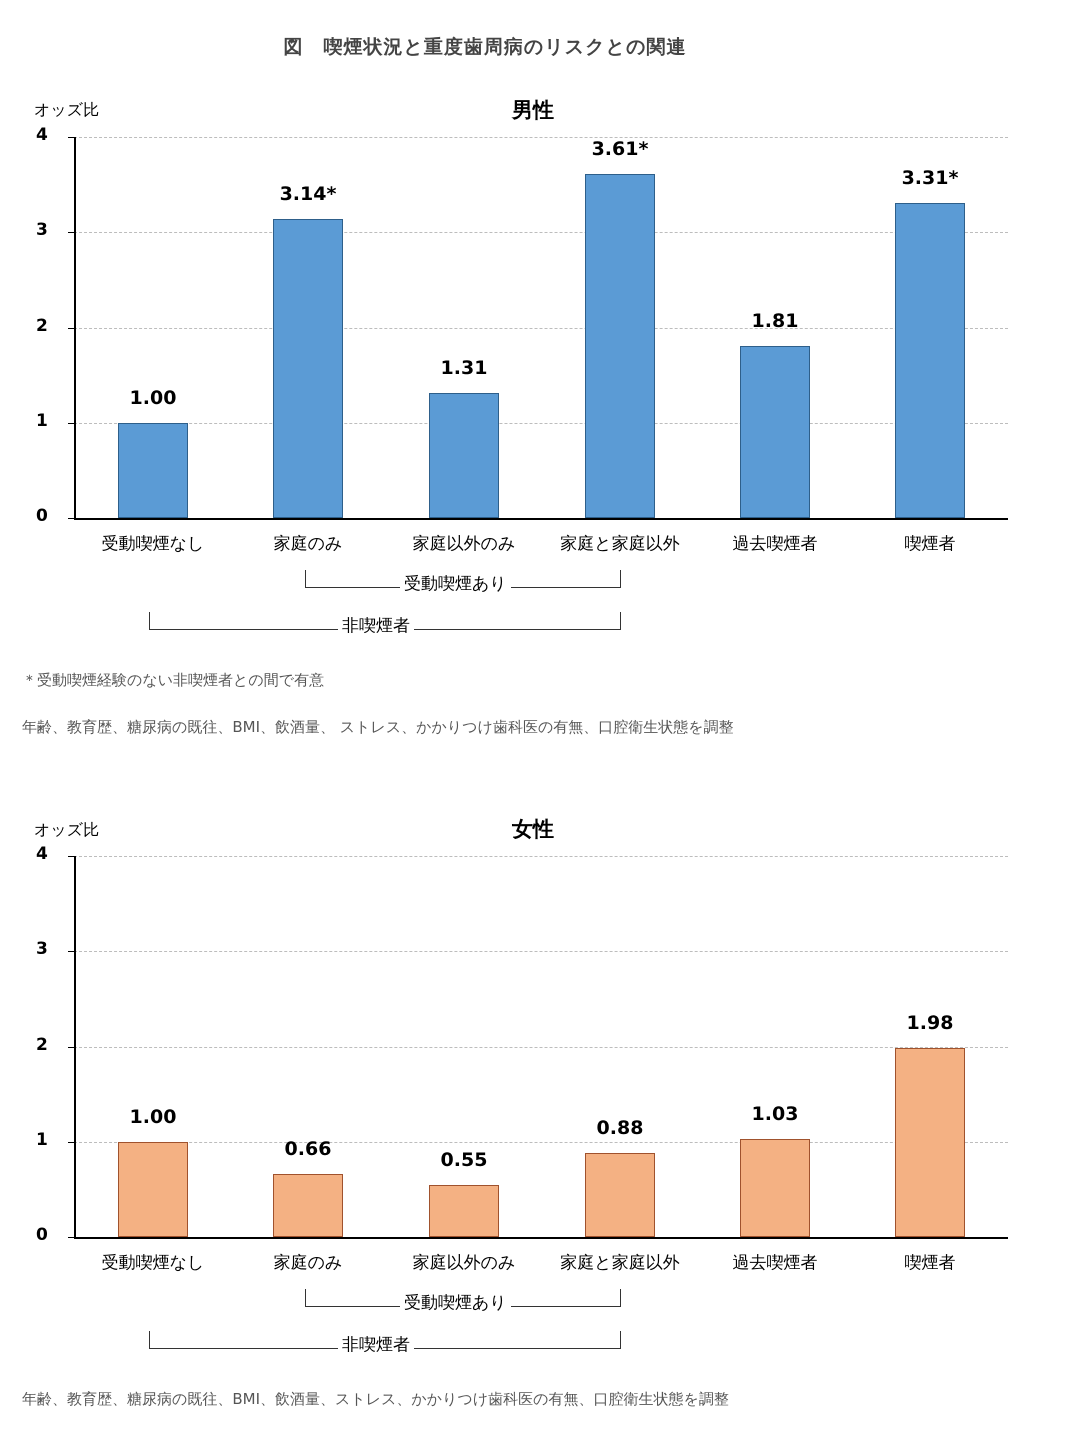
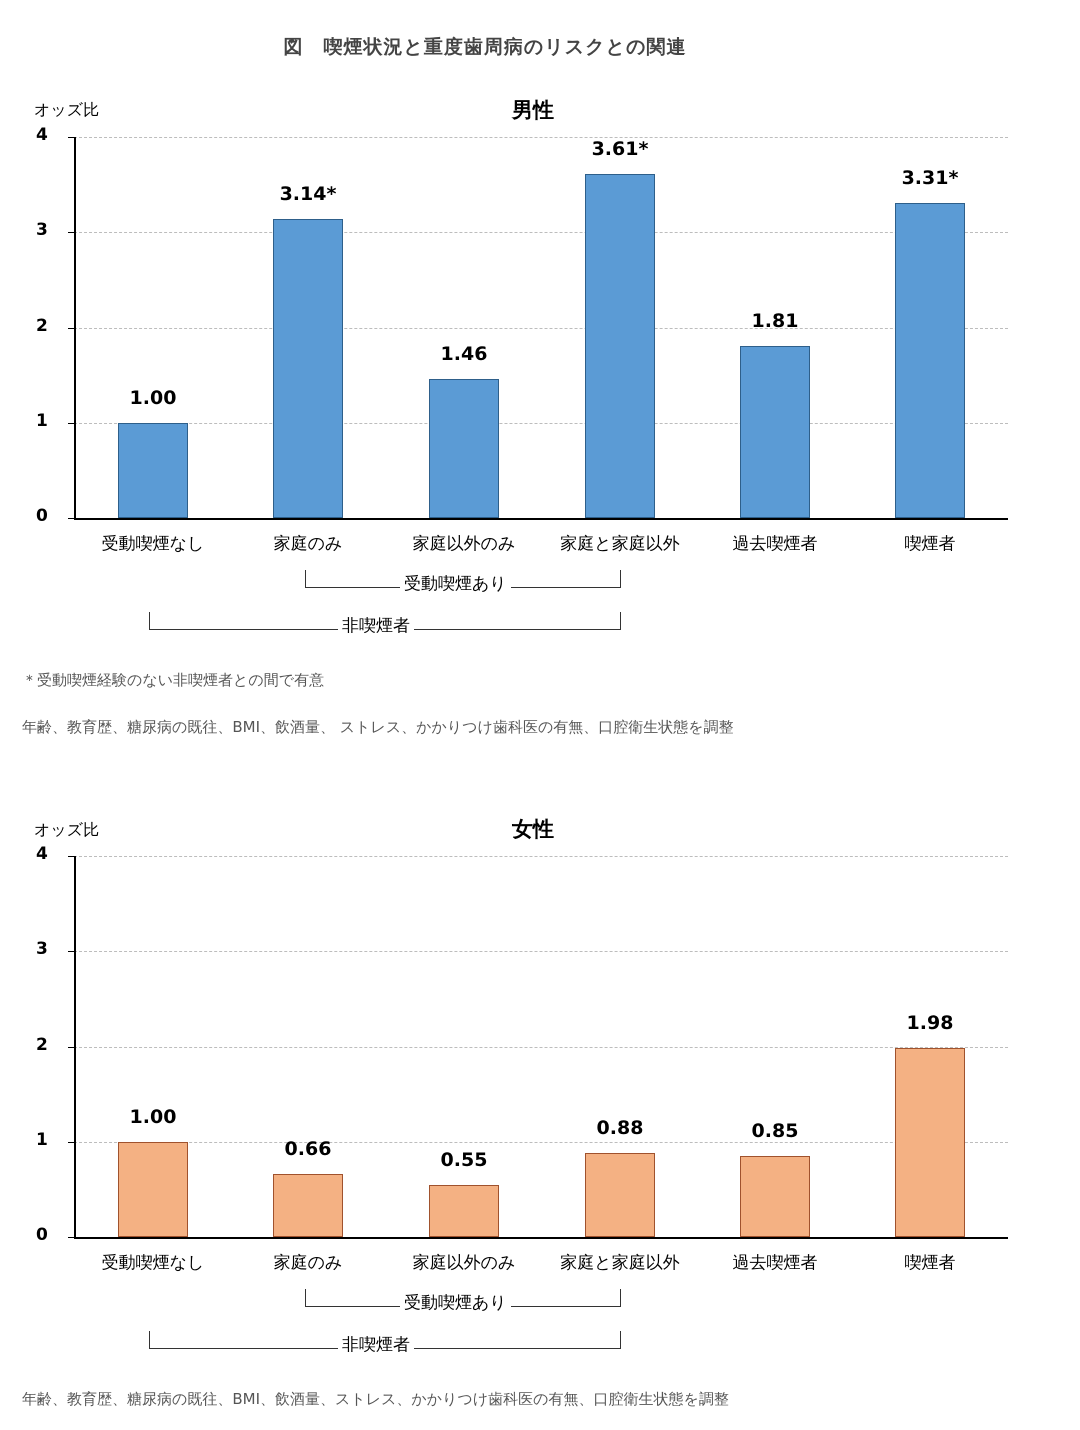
男性/家庭以外のみ: 1.31 -> 1.46
女性/過去喫煙者: 1.03 -> 0.85
